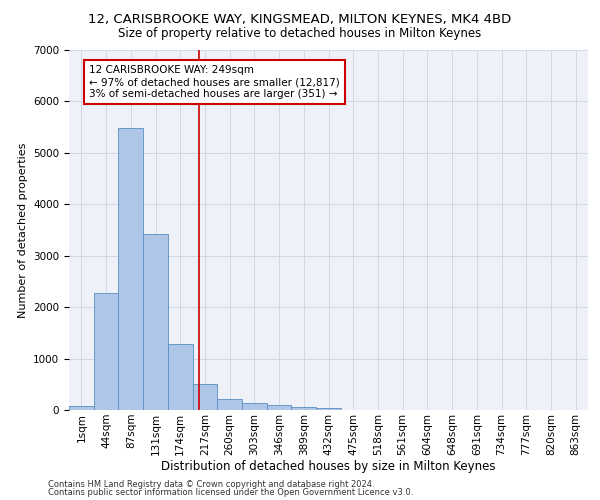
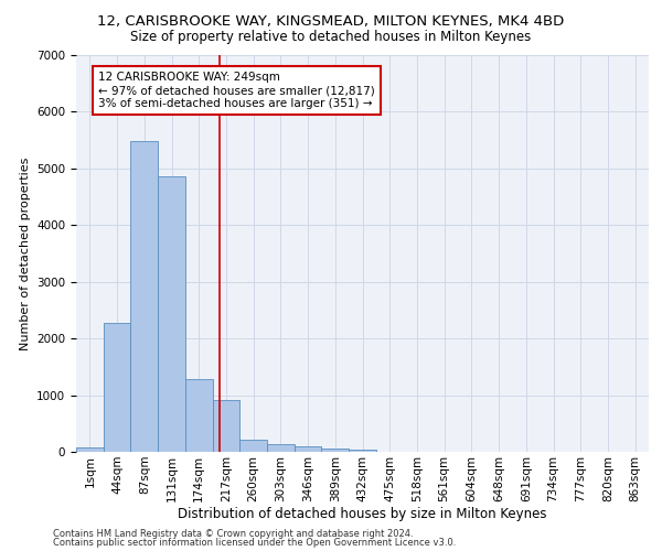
131sqm: 3420 -> 4860
217sqm: 510 -> 920
